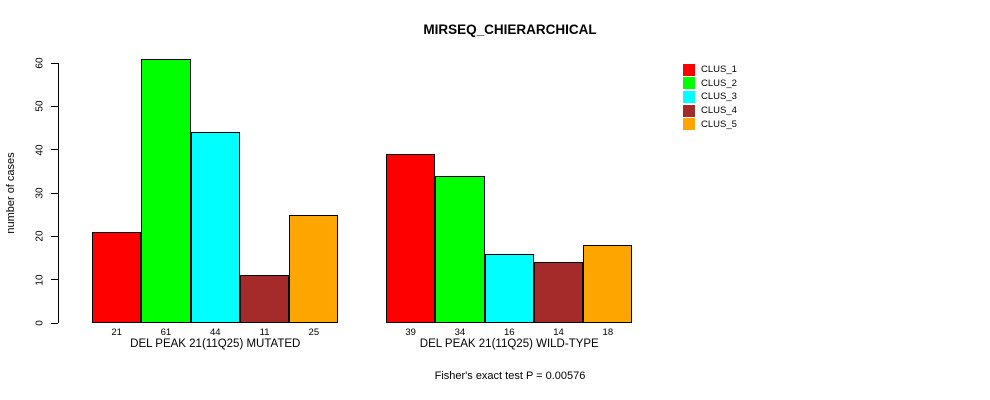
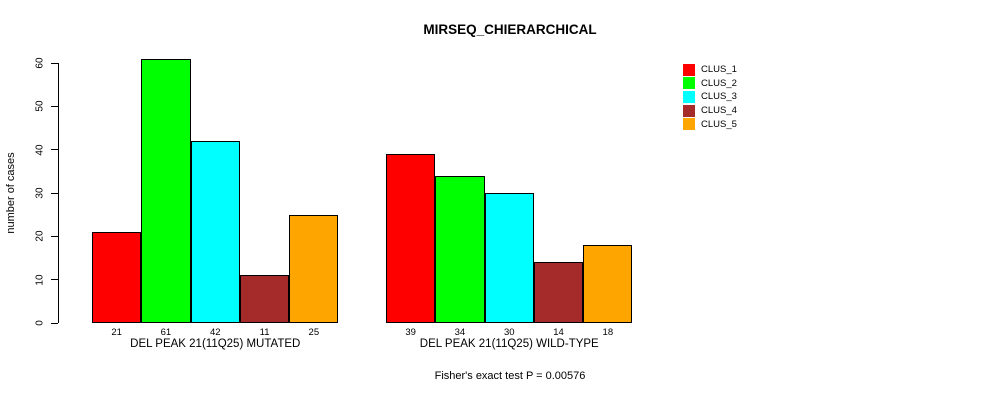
CLUS_3/DEL PEAK 21(11Q25) MUTATED: 44 -> 42
CLUS_3/DEL PEAK 21(11Q25) WILD-TYPE: 16 -> 30
